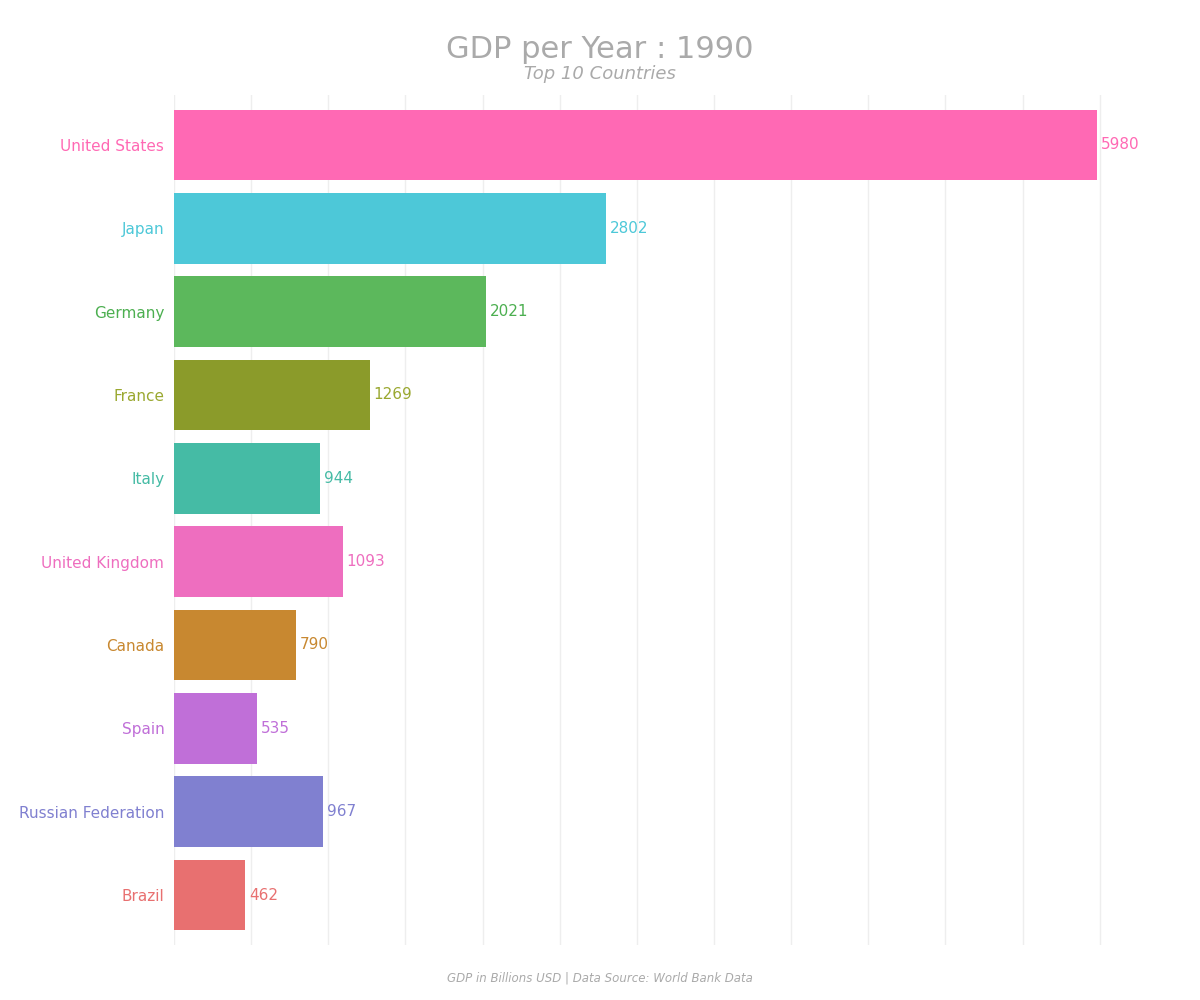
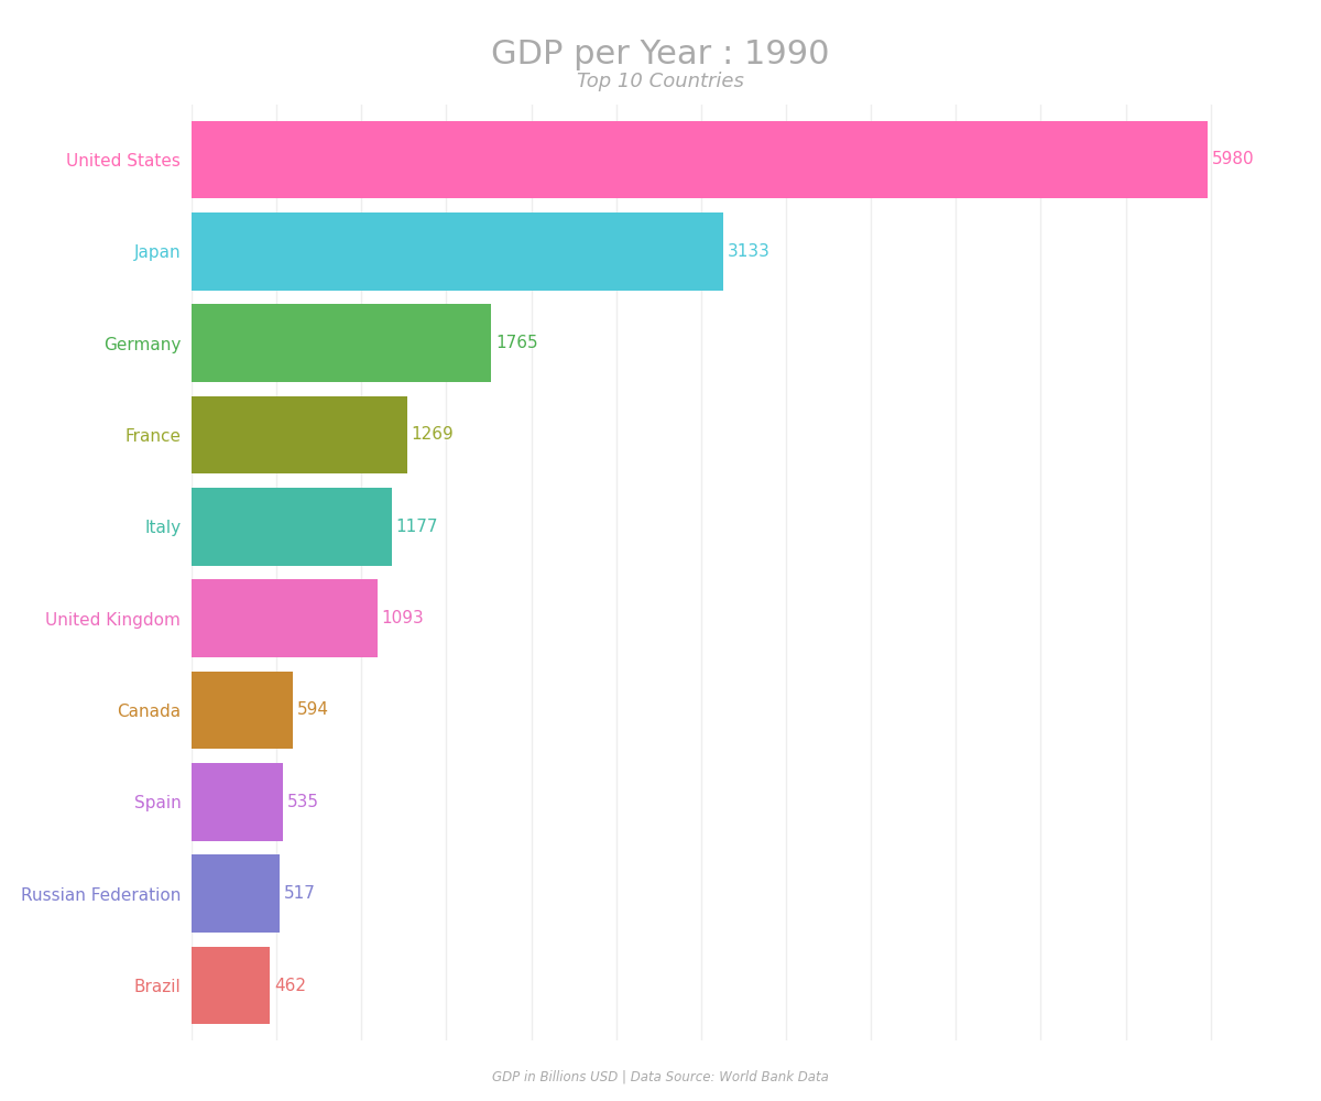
Japan: 2802 -> 3133
Germany: 2021 -> 1765
Italy: 944 -> 1177
Canada: 790 -> 594
Russian Federation: 967 -> 517
